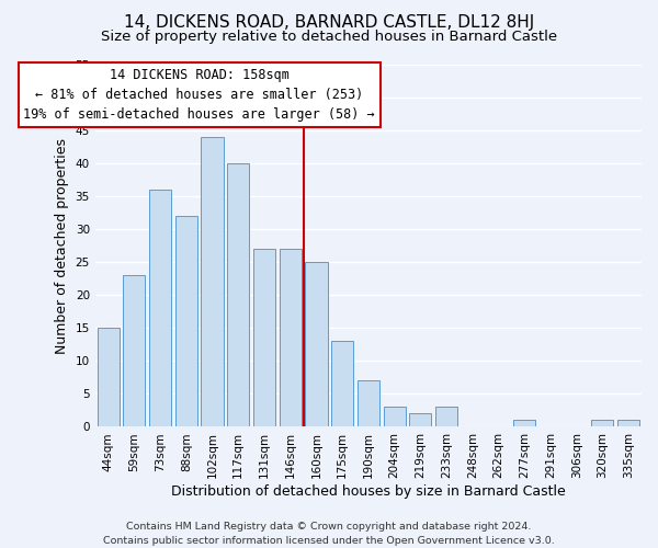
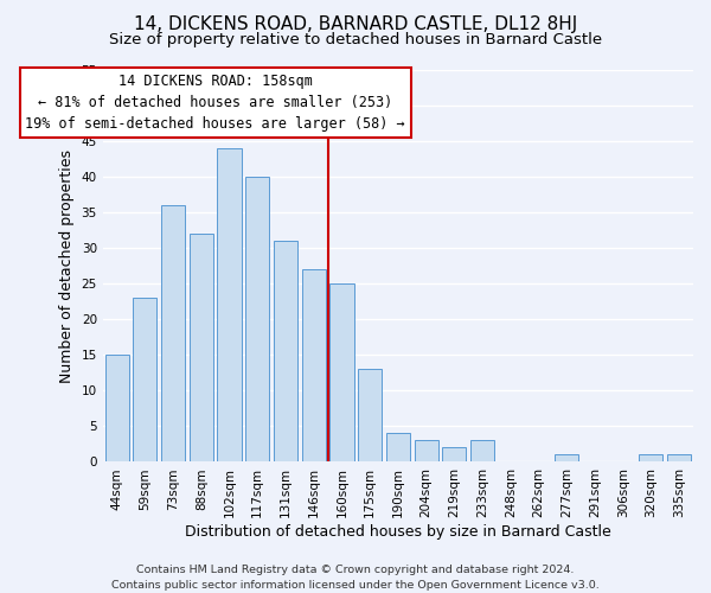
131sqm: 27 -> 31
190sqm: 7 -> 4
